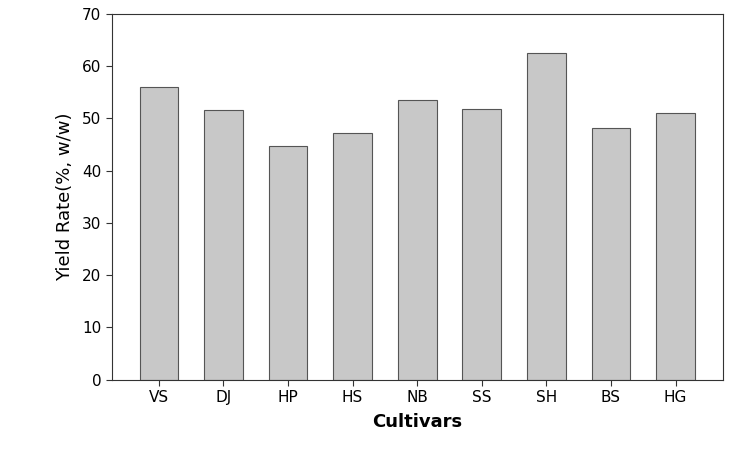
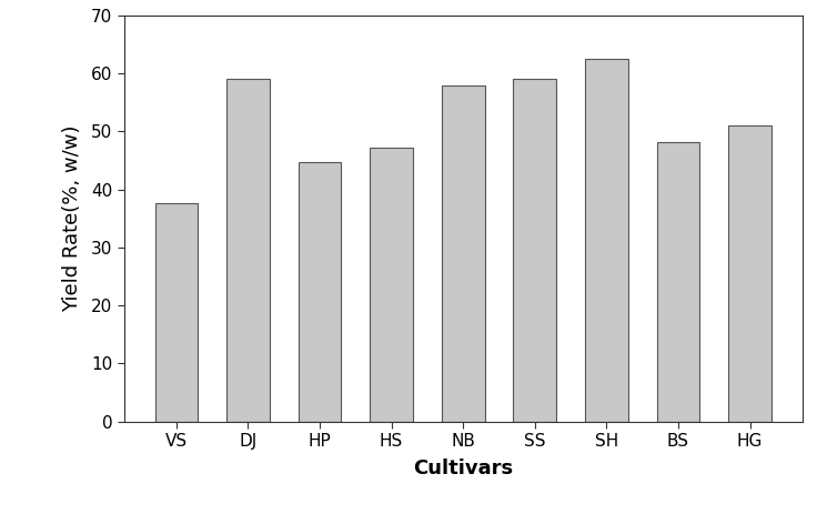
VS: 56.0 -> 37.6
DJ: 51.7 -> 59.0
NB: 53.5 -> 58.0
SS: 51.8 -> 59.0
